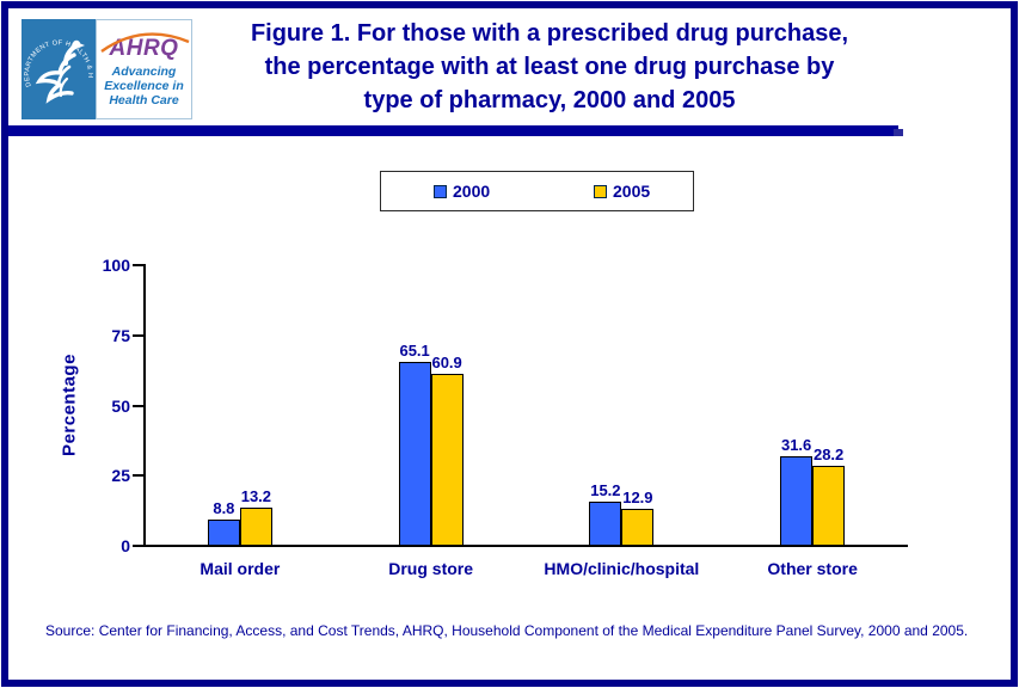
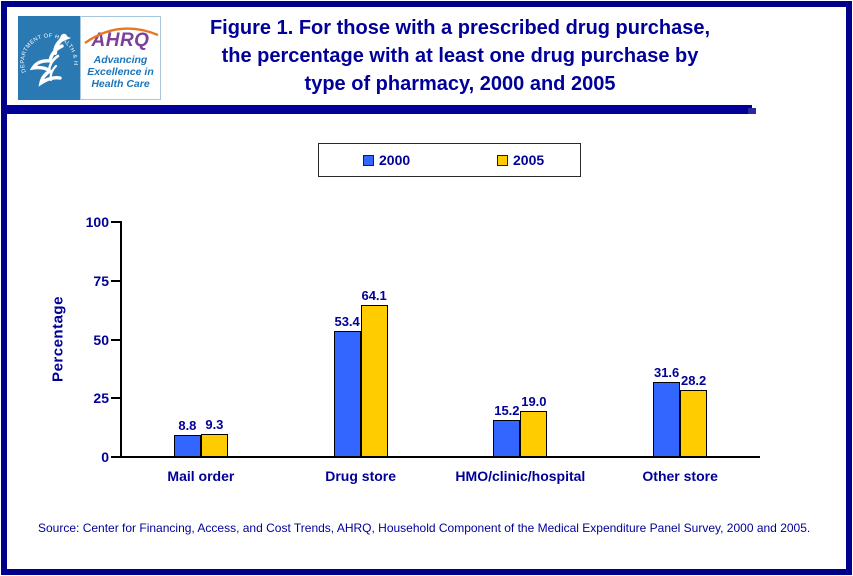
2005/Mail order: 13.2 -> 9.3
2000/Drug store: 65.1 -> 53.4
2005/Drug store: 60.9 -> 64.1
2005/HMO/clinic/hospital: 12.9 -> 19.0
